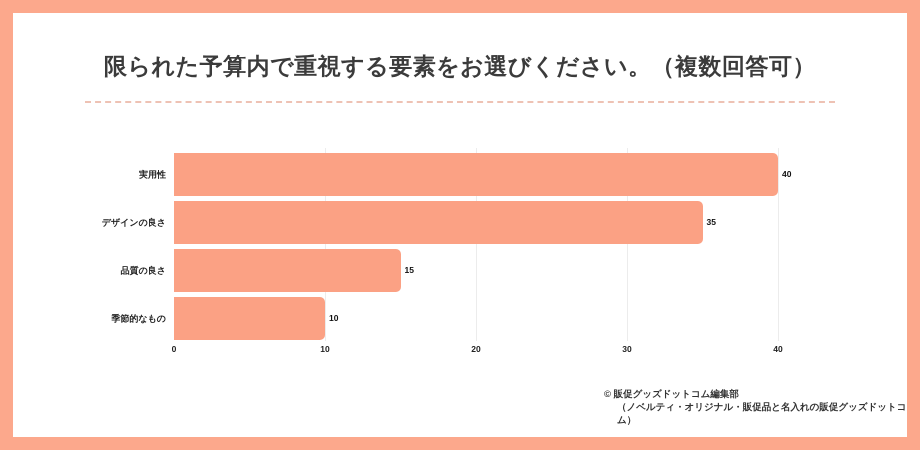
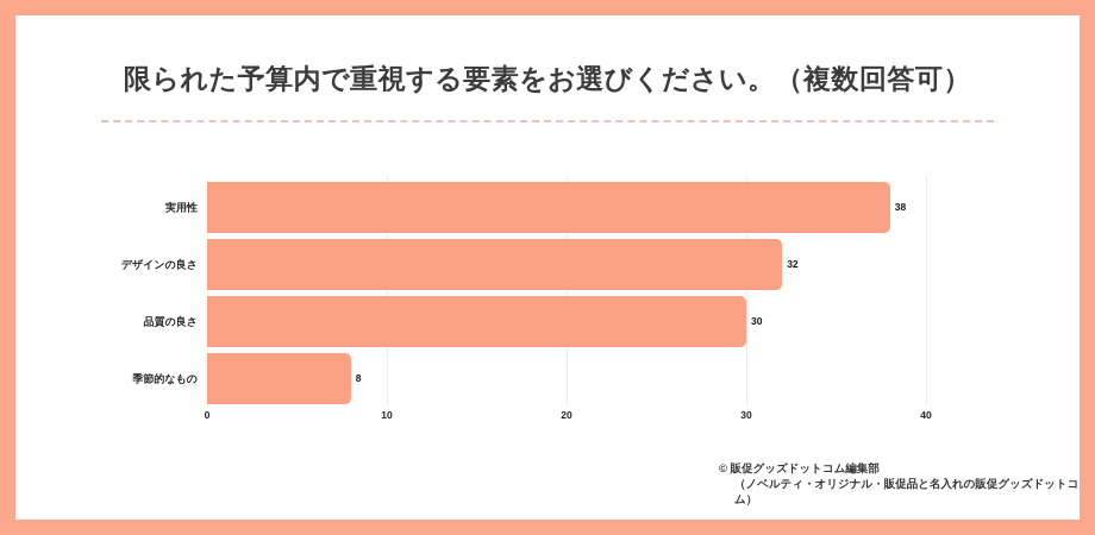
実用性: 40 -> 38
デザインの良さ: 35 -> 32
品質の良さ: 15 -> 30
季節的なもの: 10 -> 8
